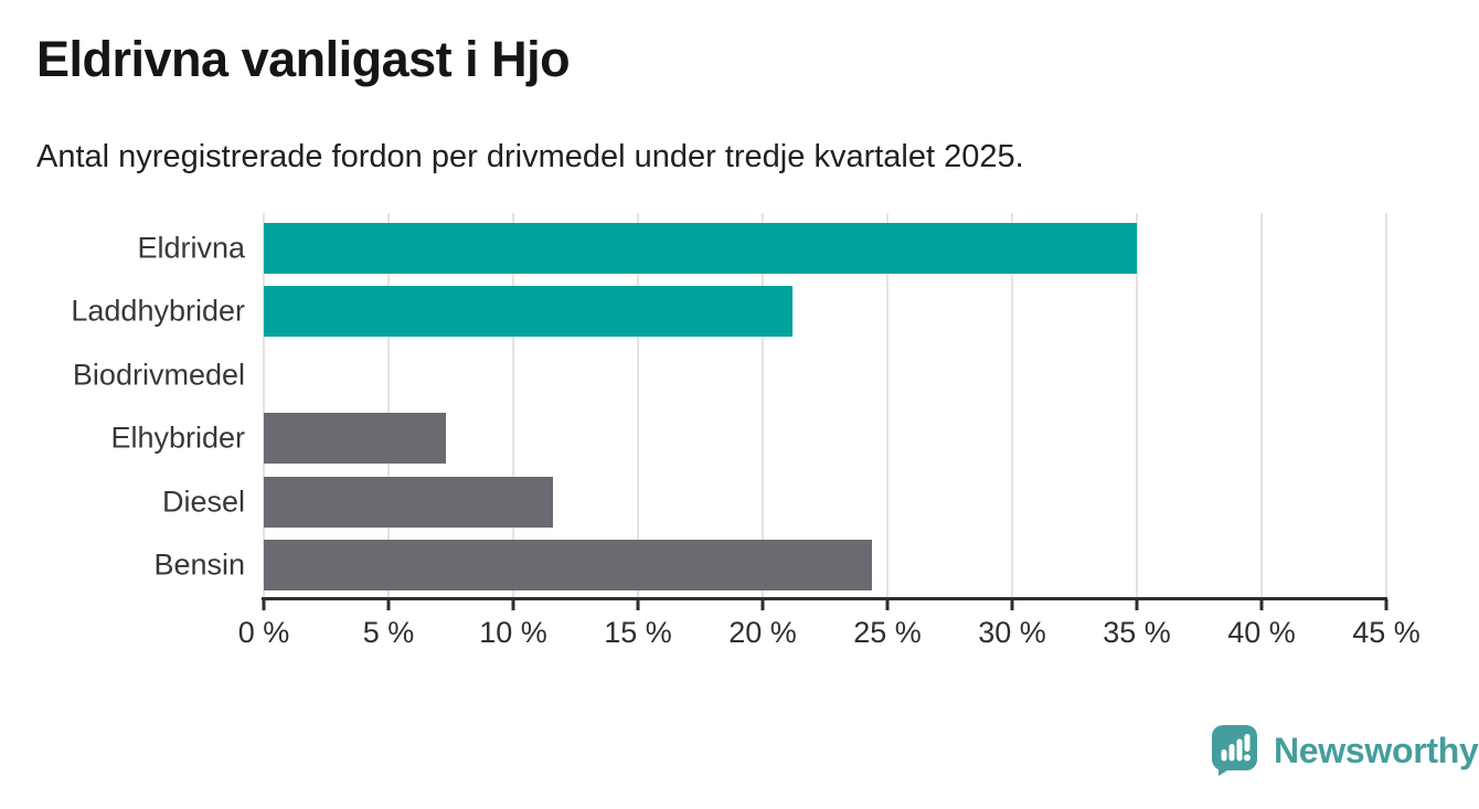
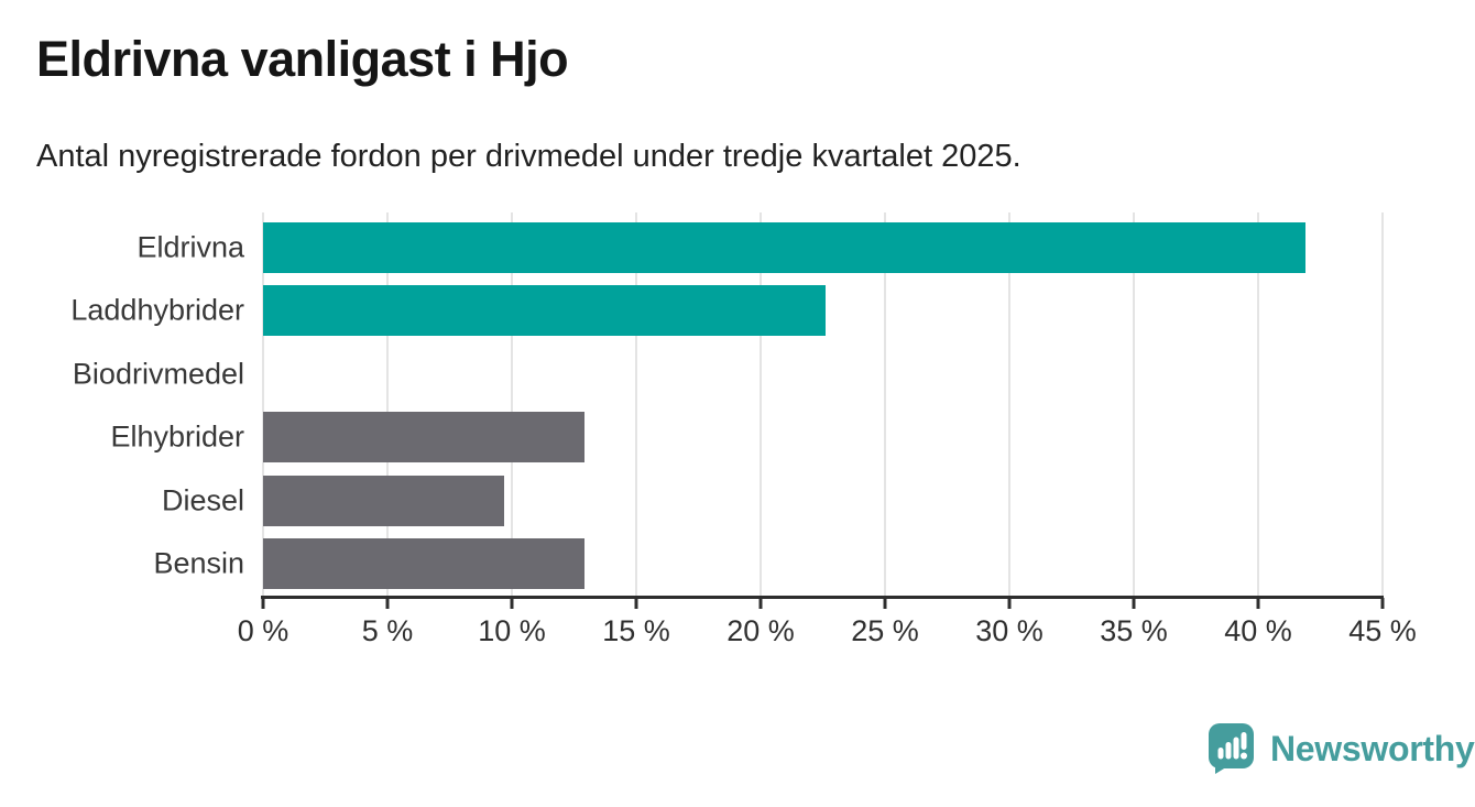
Eldrivna: 35.0% -> 41.9%
Laddhybrider: 21.2% -> 22.6%
Elhybrider: 7.3% -> 12.9%
Diesel: 11.6% -> 9.7%
Bensin: 24.4% -> 12.9%
